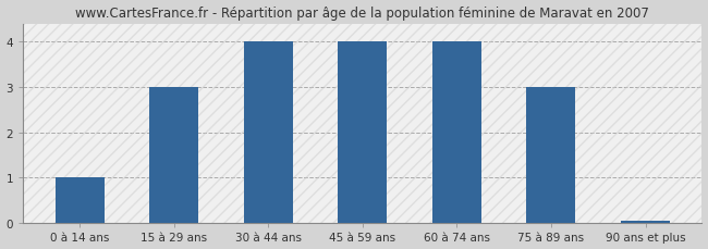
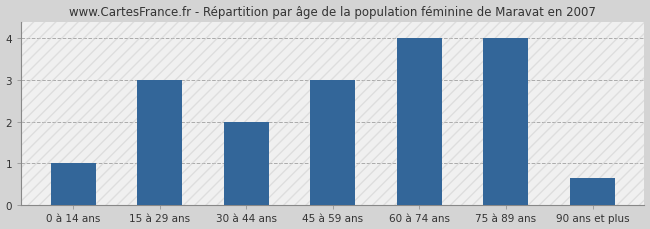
30 à 44 ans: 4.00 -> 2.00
45 à 59 ans: 4.00 -> 3.00
75 à 89 ans: 3.00 -> 4.00
90 ans et plus: 0.05 -> 0.65
